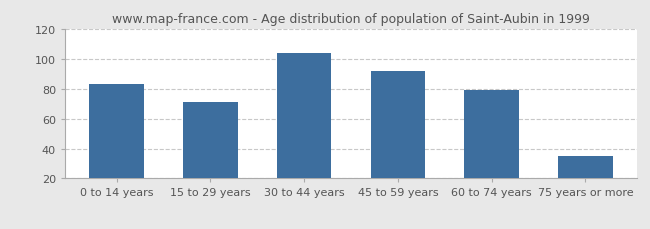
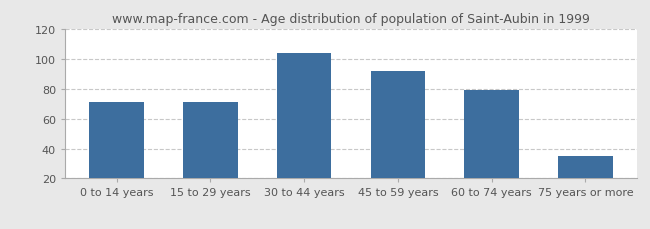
0 to 14 years: 83 -> 71
